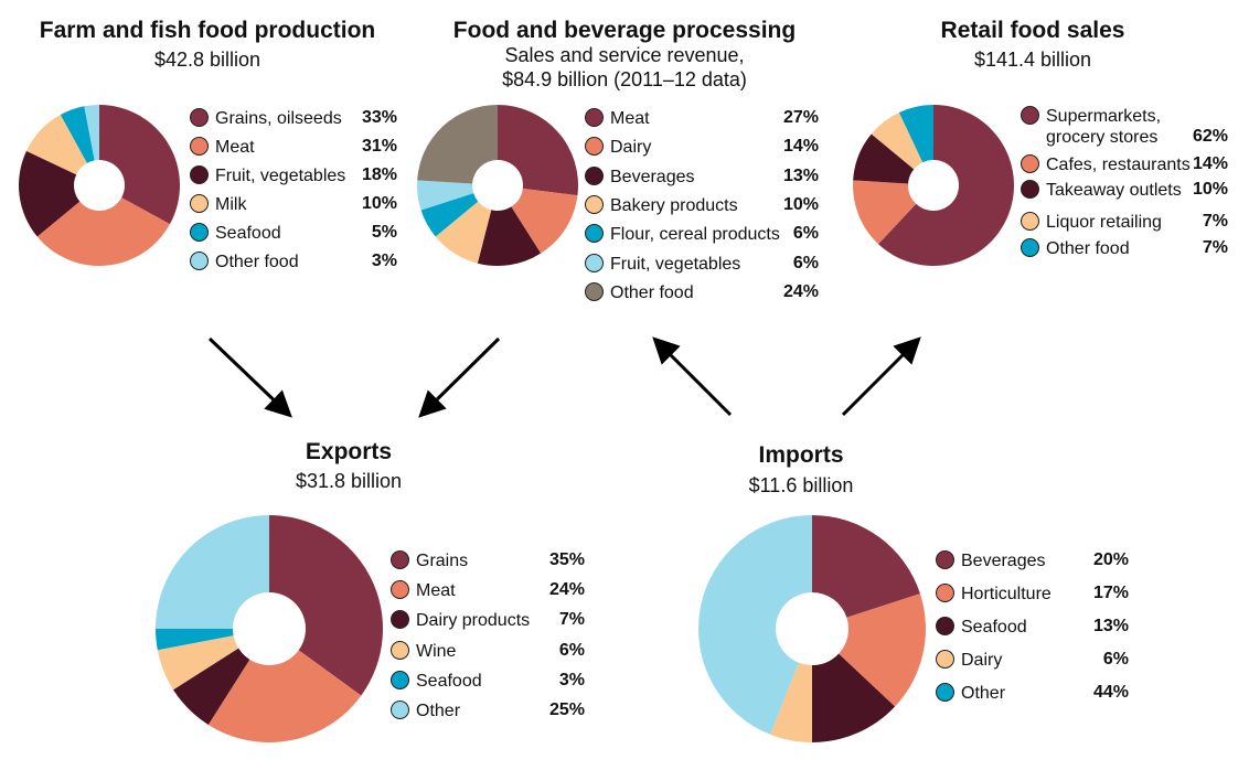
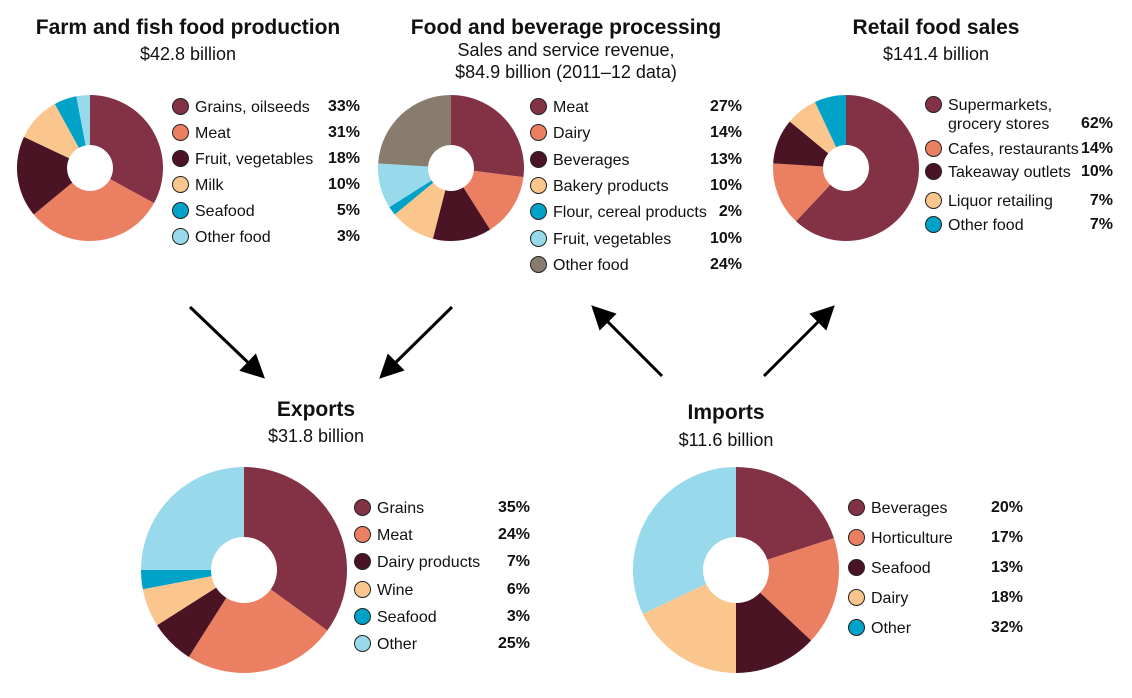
Food and beverage processing/Flour, cereal products: 6% -> 2%
Food and beverage processing/Fruit, vegetables: 6% -> 10%
Imports/Dairy: 6% -> 18%
Imports/Other: 44% -> 32%
